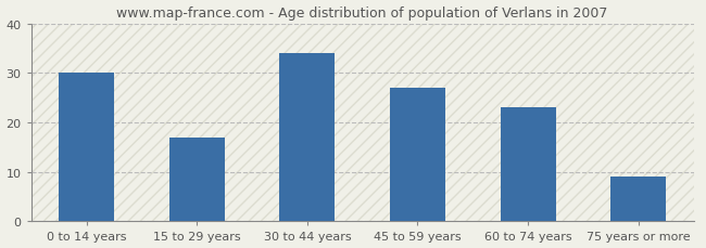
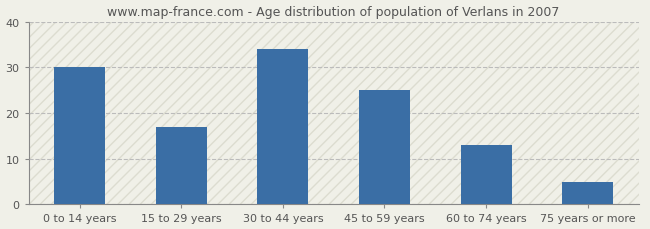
45 to 59 years: 27 -> 25
60 to 74 years: 23 -> 13
75 years or more: 9 -> 5
